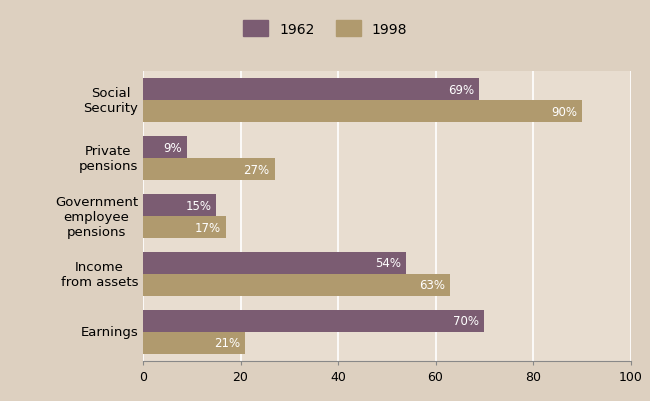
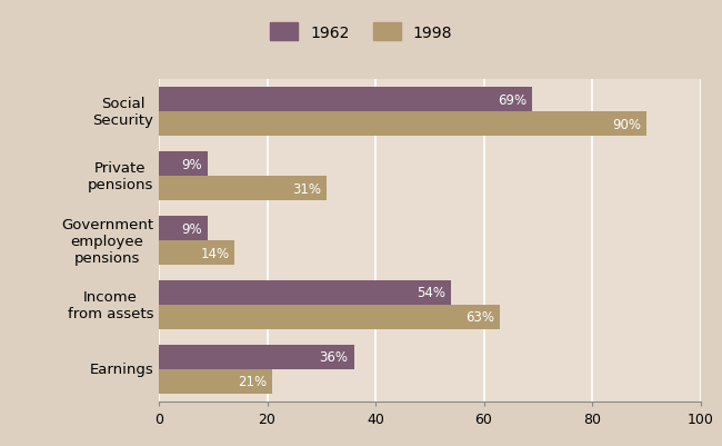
1998/Private pensions: 27% -> 31%
1962/Government employee pensions: 15% -> 9%
1998/Government employee pensions: 17% -> 14%
1962/Earnings: 70% -> 36%
